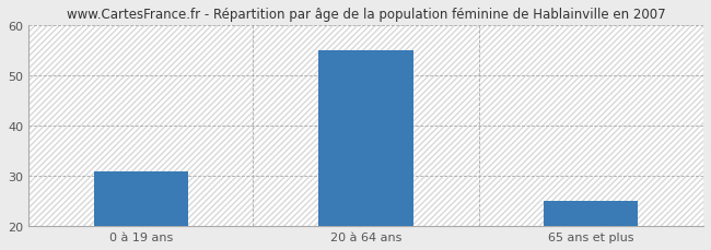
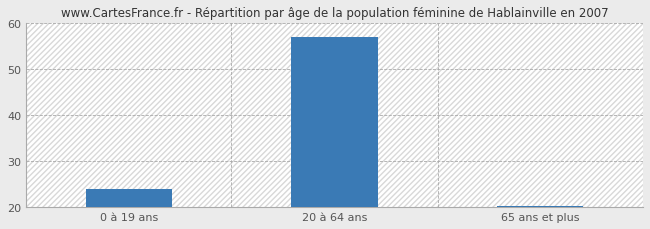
0 à 19 ans: 31.0 -> 24.0
20 à 64 ans: 55.0 -> 57.0
65 ans et plus: 25.0 -> 20.3
